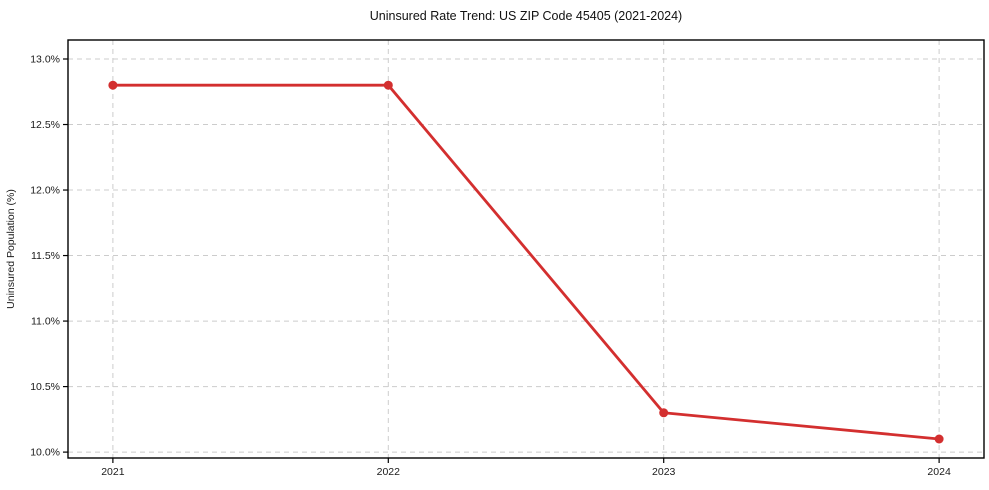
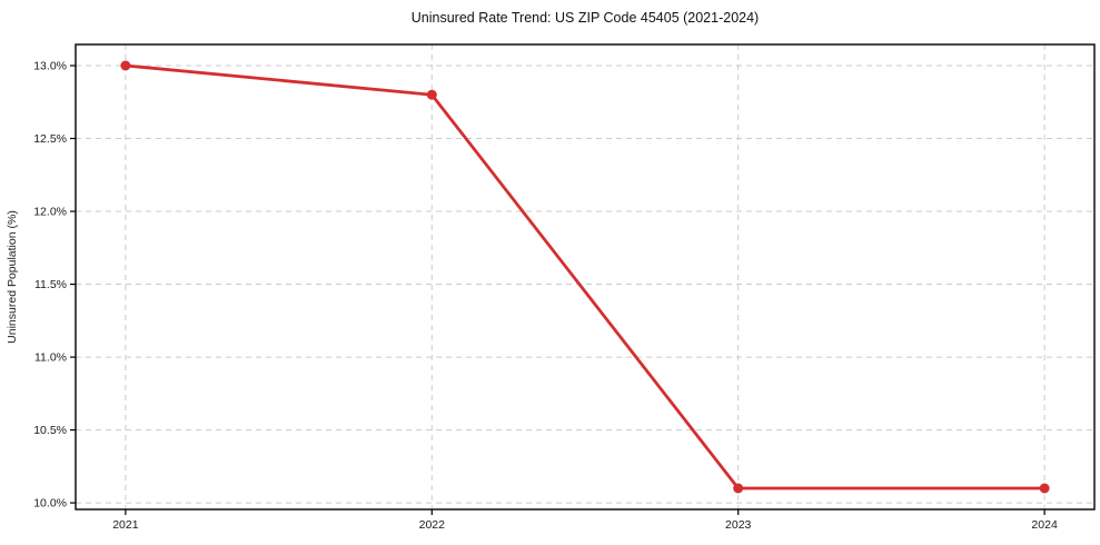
2021: 12.8% -> 13.0%
2023: 10.3% -> 10.1%
